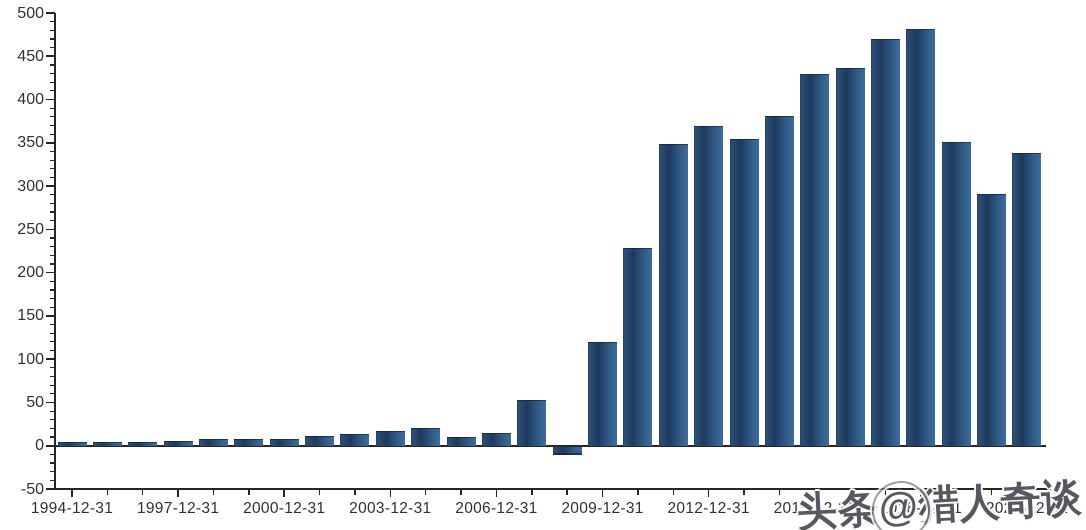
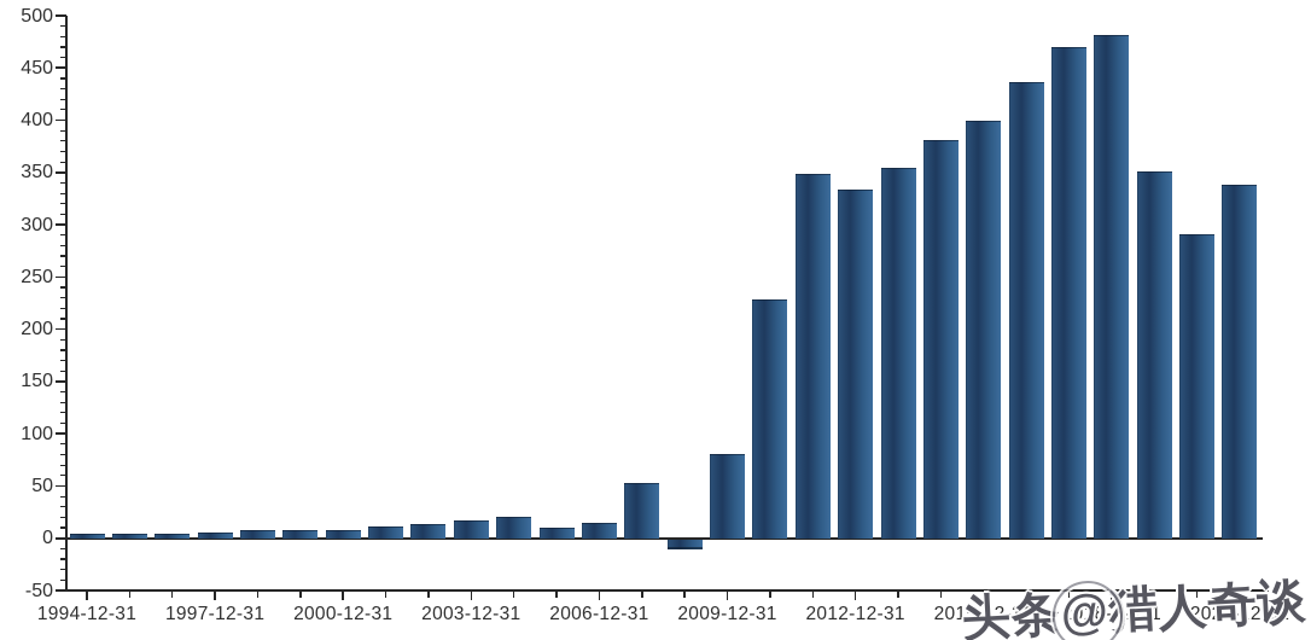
2009-12-31: 120 -> 80
2012-12-31: 370 -> 330
2015-12-31: 430 -> 400
